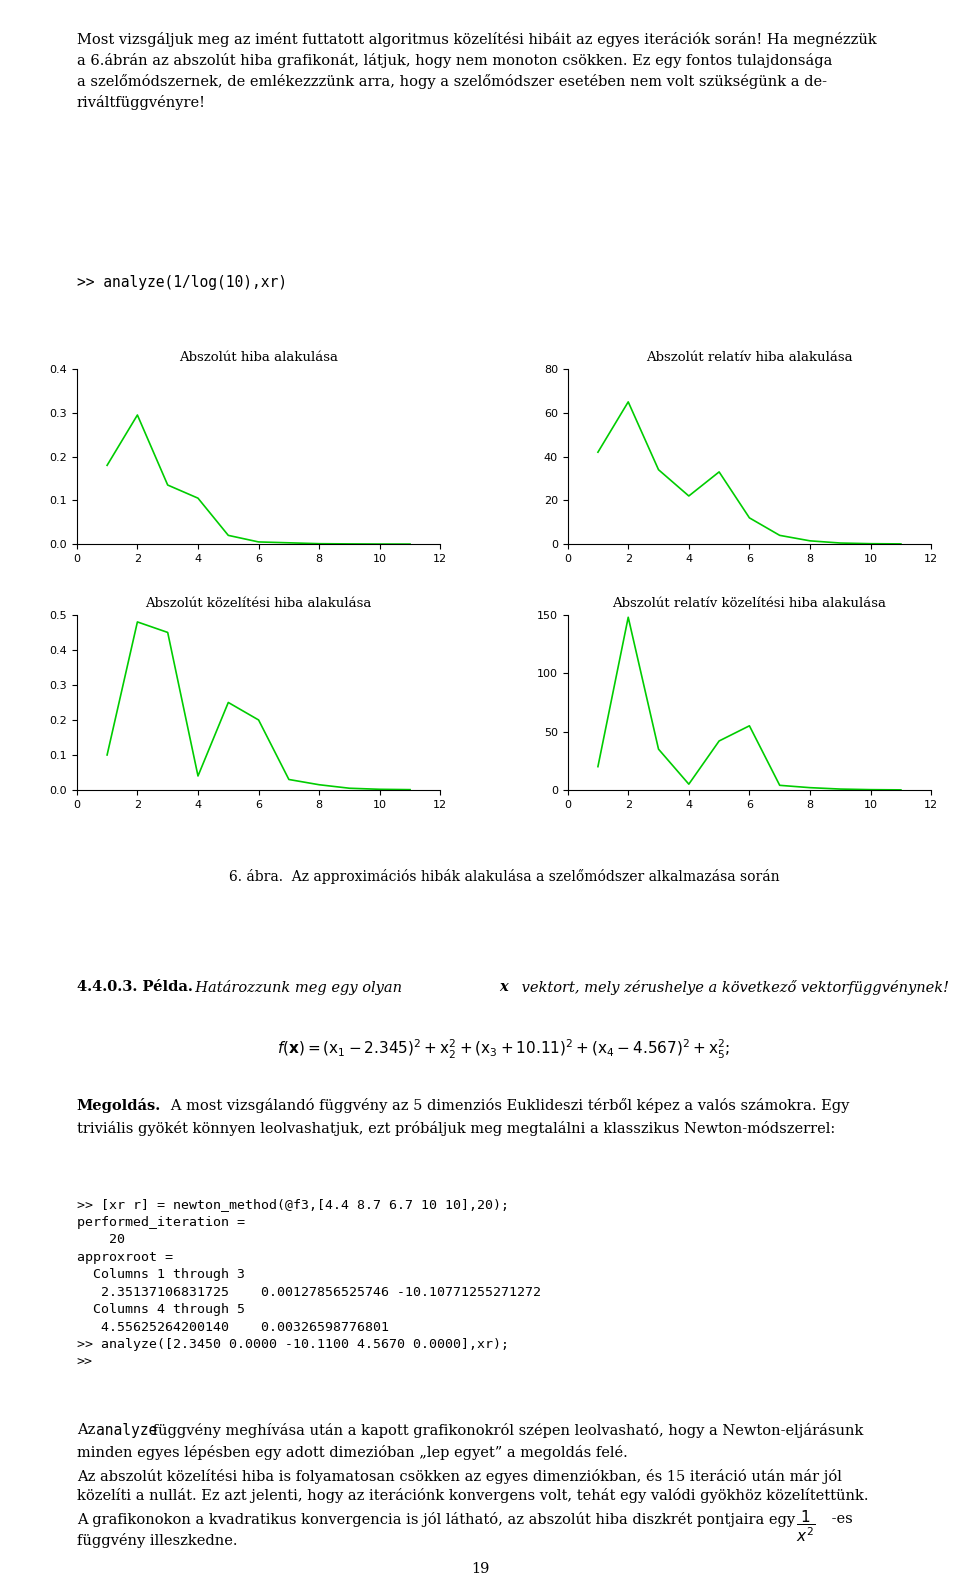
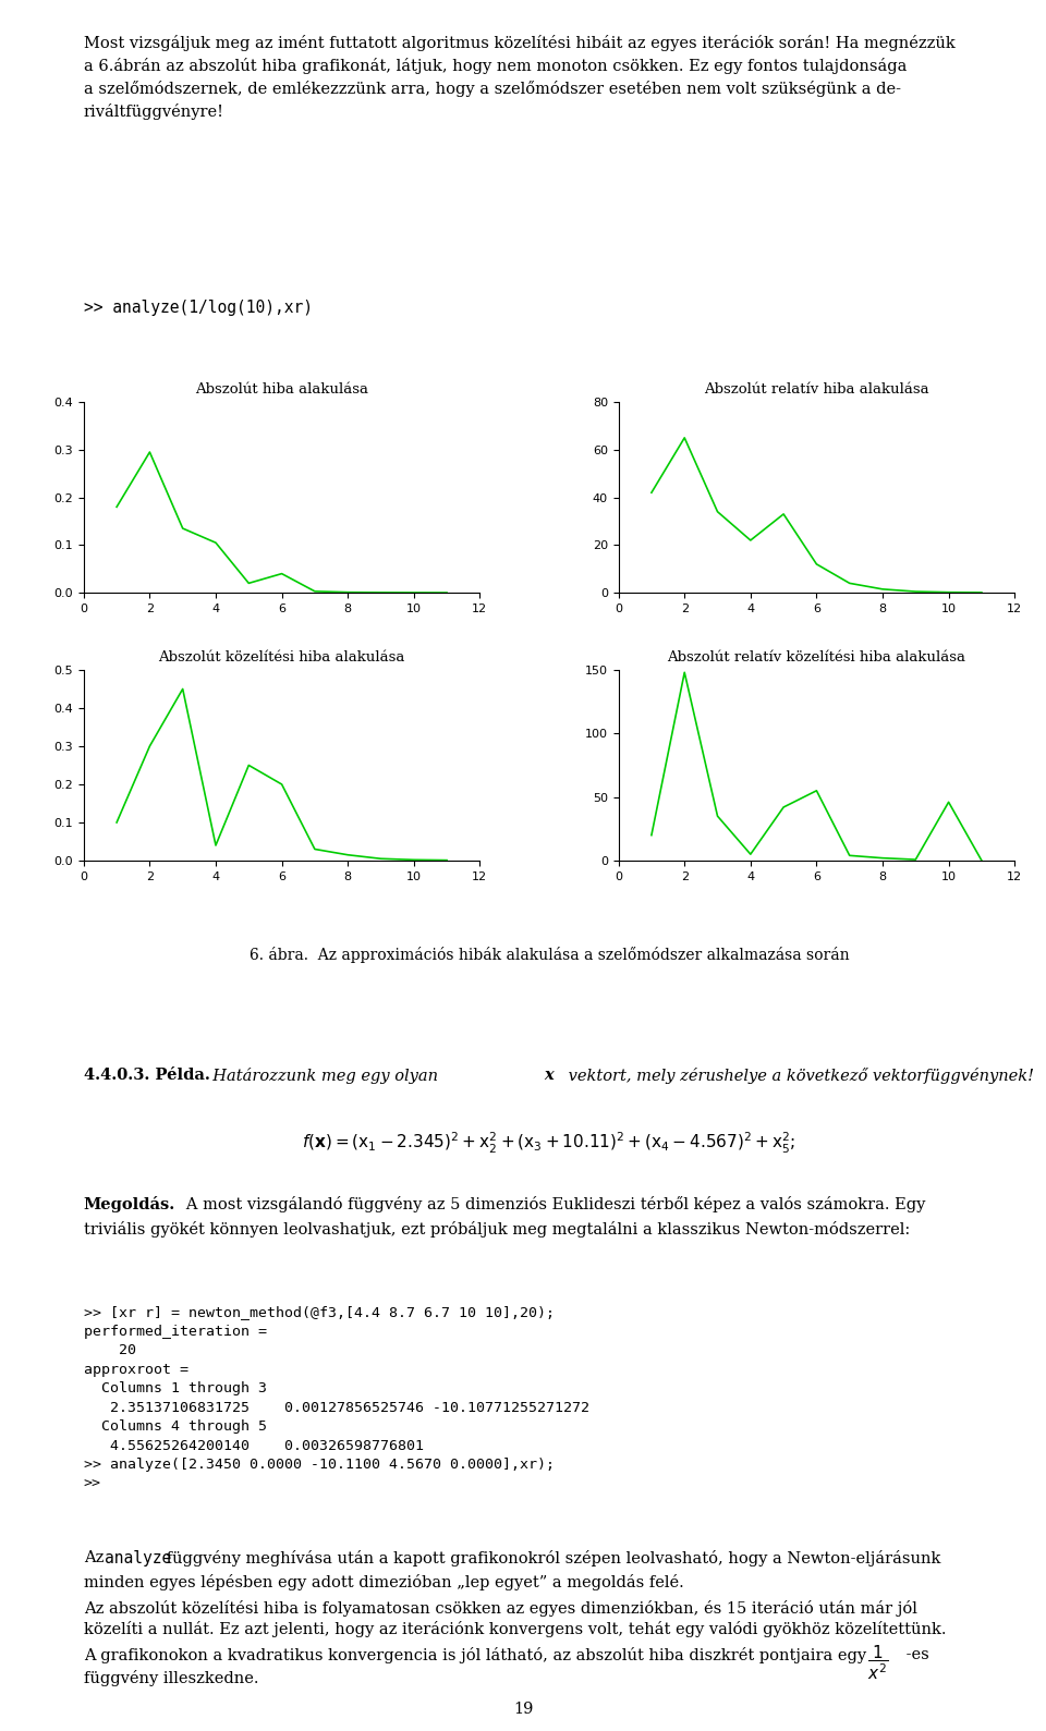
Abszolút hiba alakulása/6: 0.005 -> 0.040
Abszolút közelítési hiba alakulása/2: 0.480 -> 0.300
Abszolút relatív közelítési hiba alakulása/10: 0 -> 46
